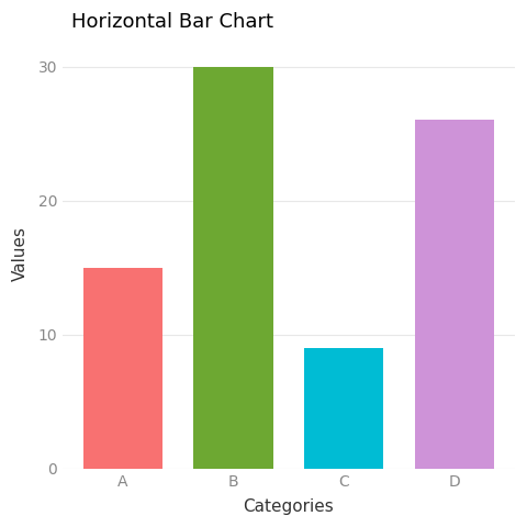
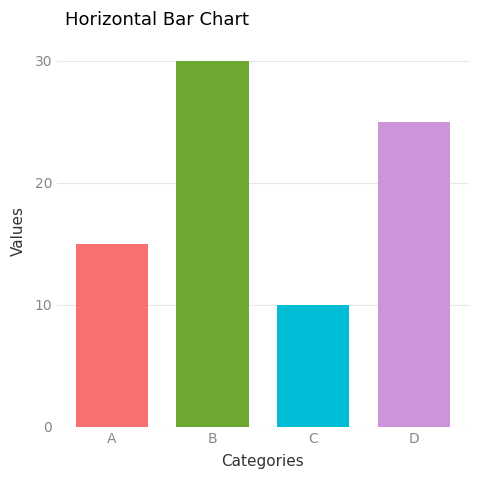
C: 9 -> 10
D: 26 -> 25
